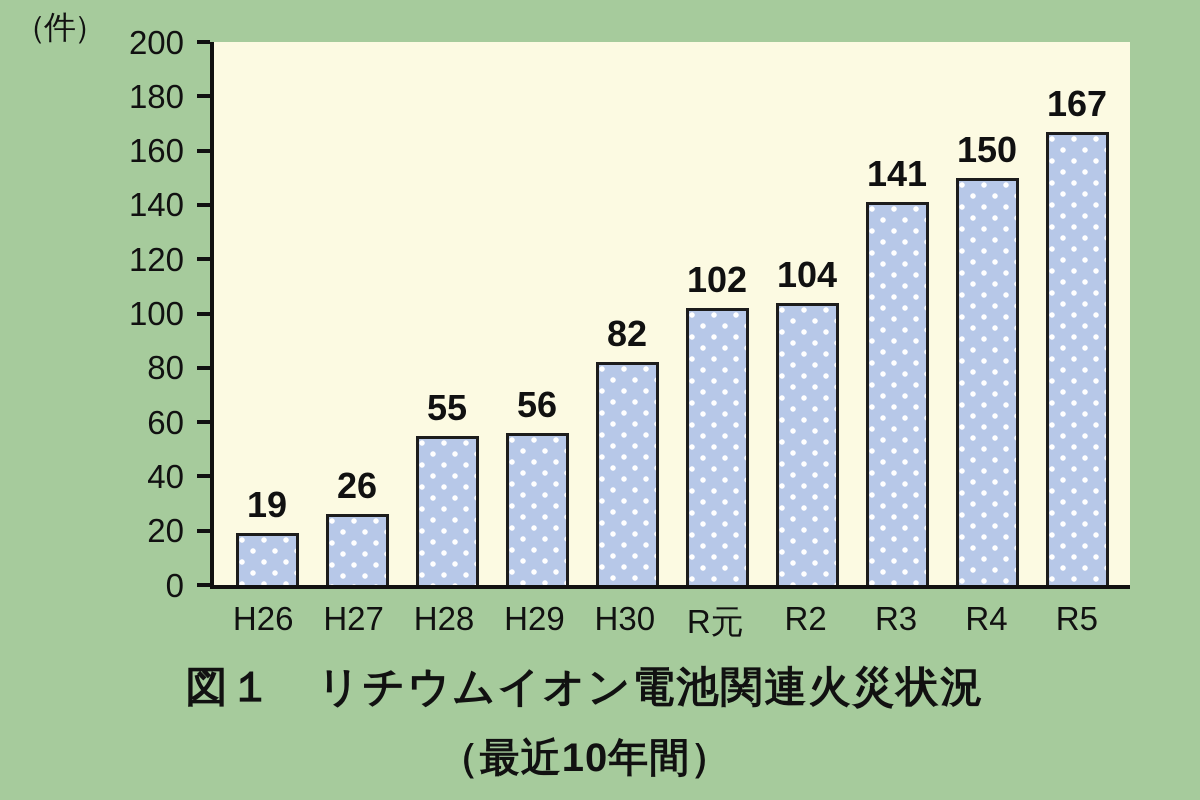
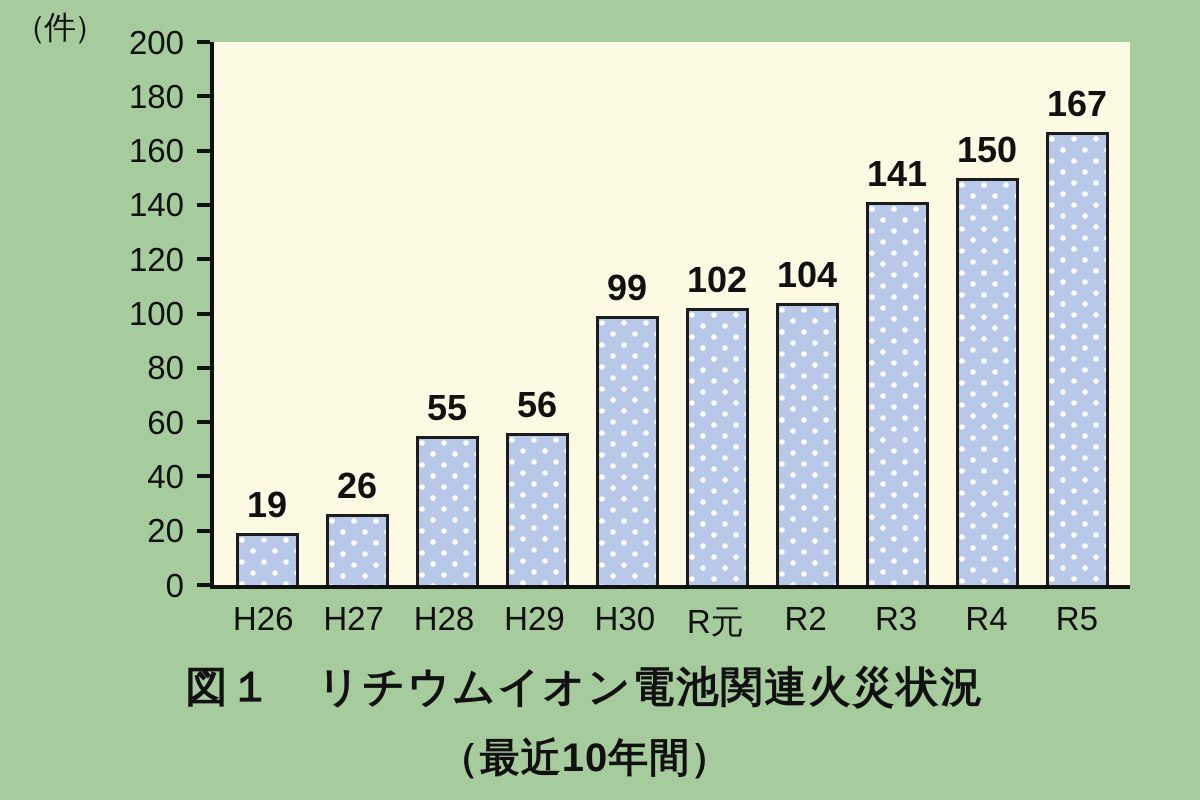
H30: 82 -> 99
